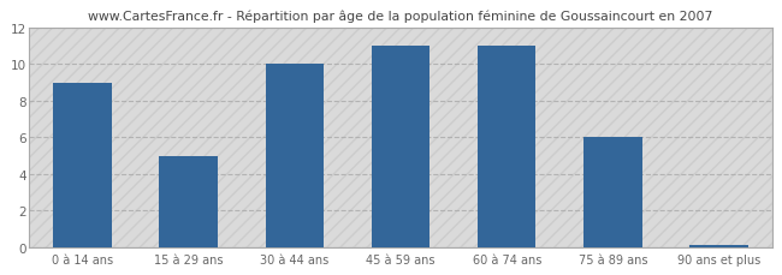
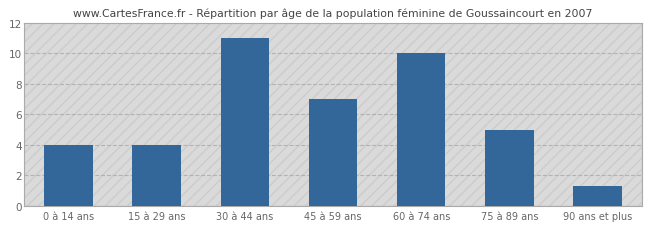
0 à 14 ans: 9.0 -> 4.0
15 à 29 ans: 5.0 -> 4.0
30 à 44 ans: 10.0 -> 11.0
45 à 59 ans: 11.0 -> 7.0
60 à 74 ans: 11.0 -> 10.0
75 à 89 ans: 6.0 -> 5.0
90 ans et plus: 0.1 -> 1.3
